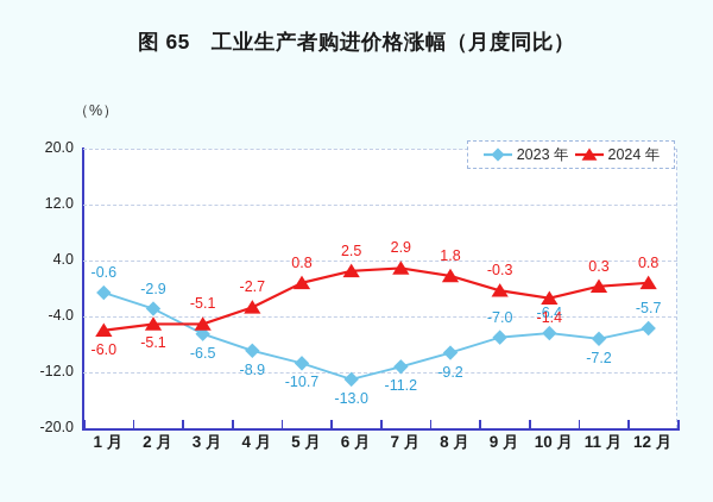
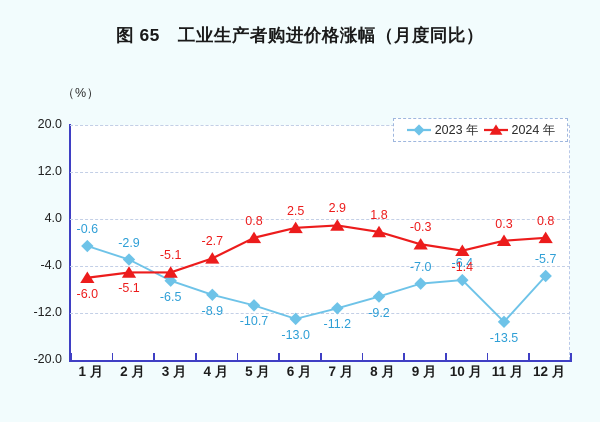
2023 年/11 月: -7.2 -> -13.5
